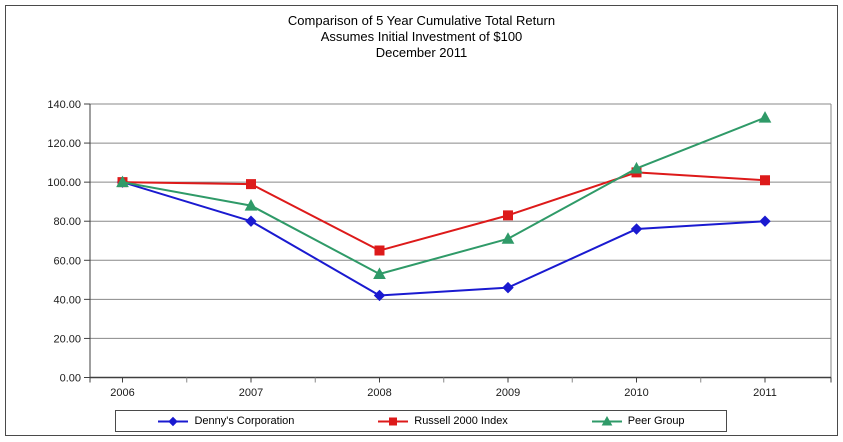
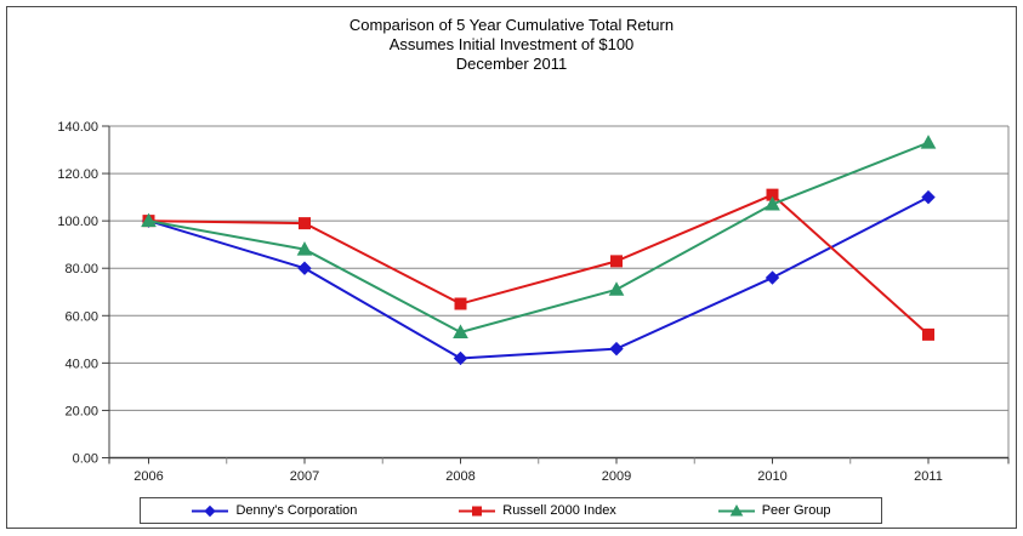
Russell 2000 Index/2010: 105 -> 111
Denny's Corporation/2011: 80 -> 110
Russell 2000 Index/2011: 101 -> 52
